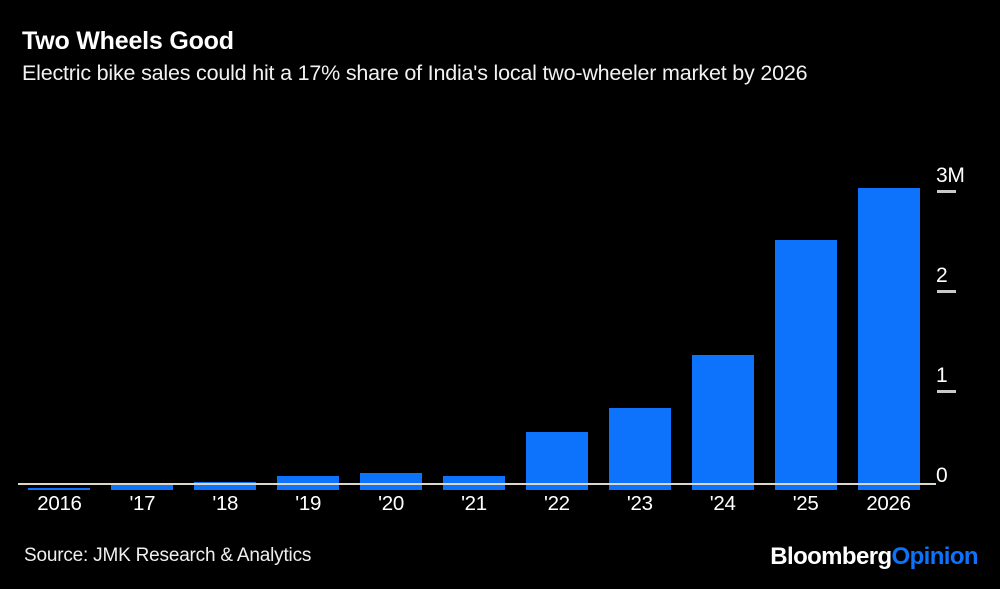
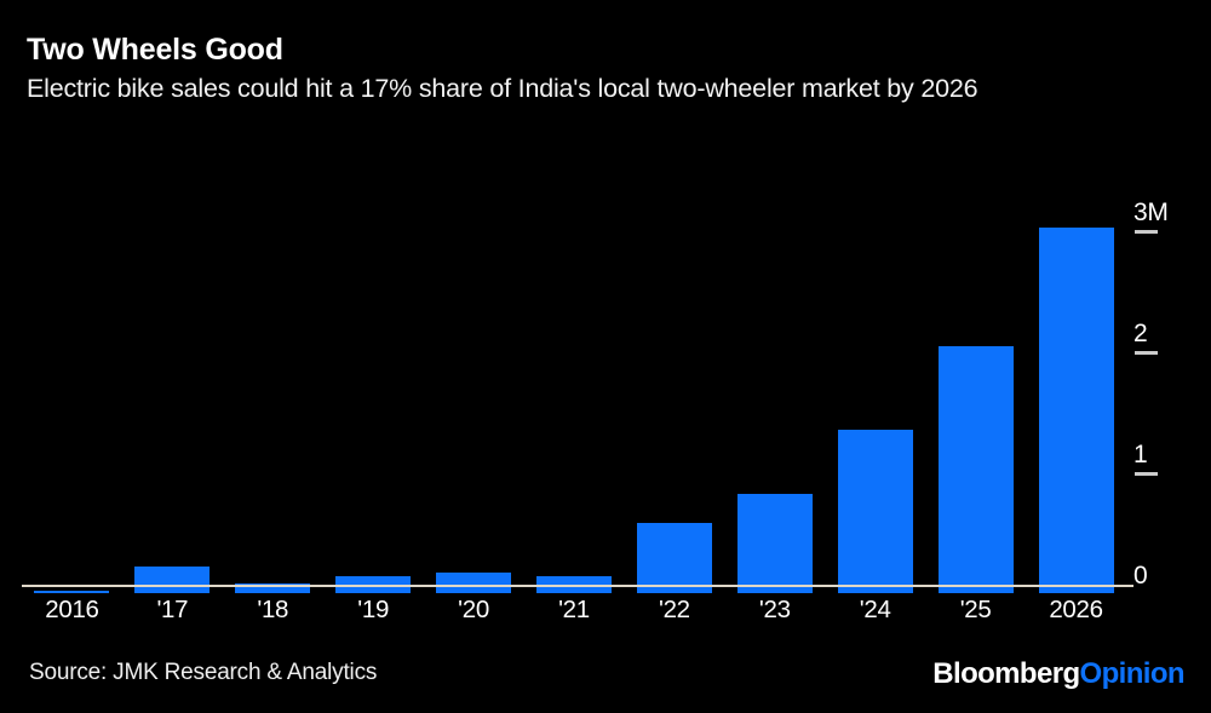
'17: 0.05M -> 0.22M
'25: 2.50M -> 2.04M
